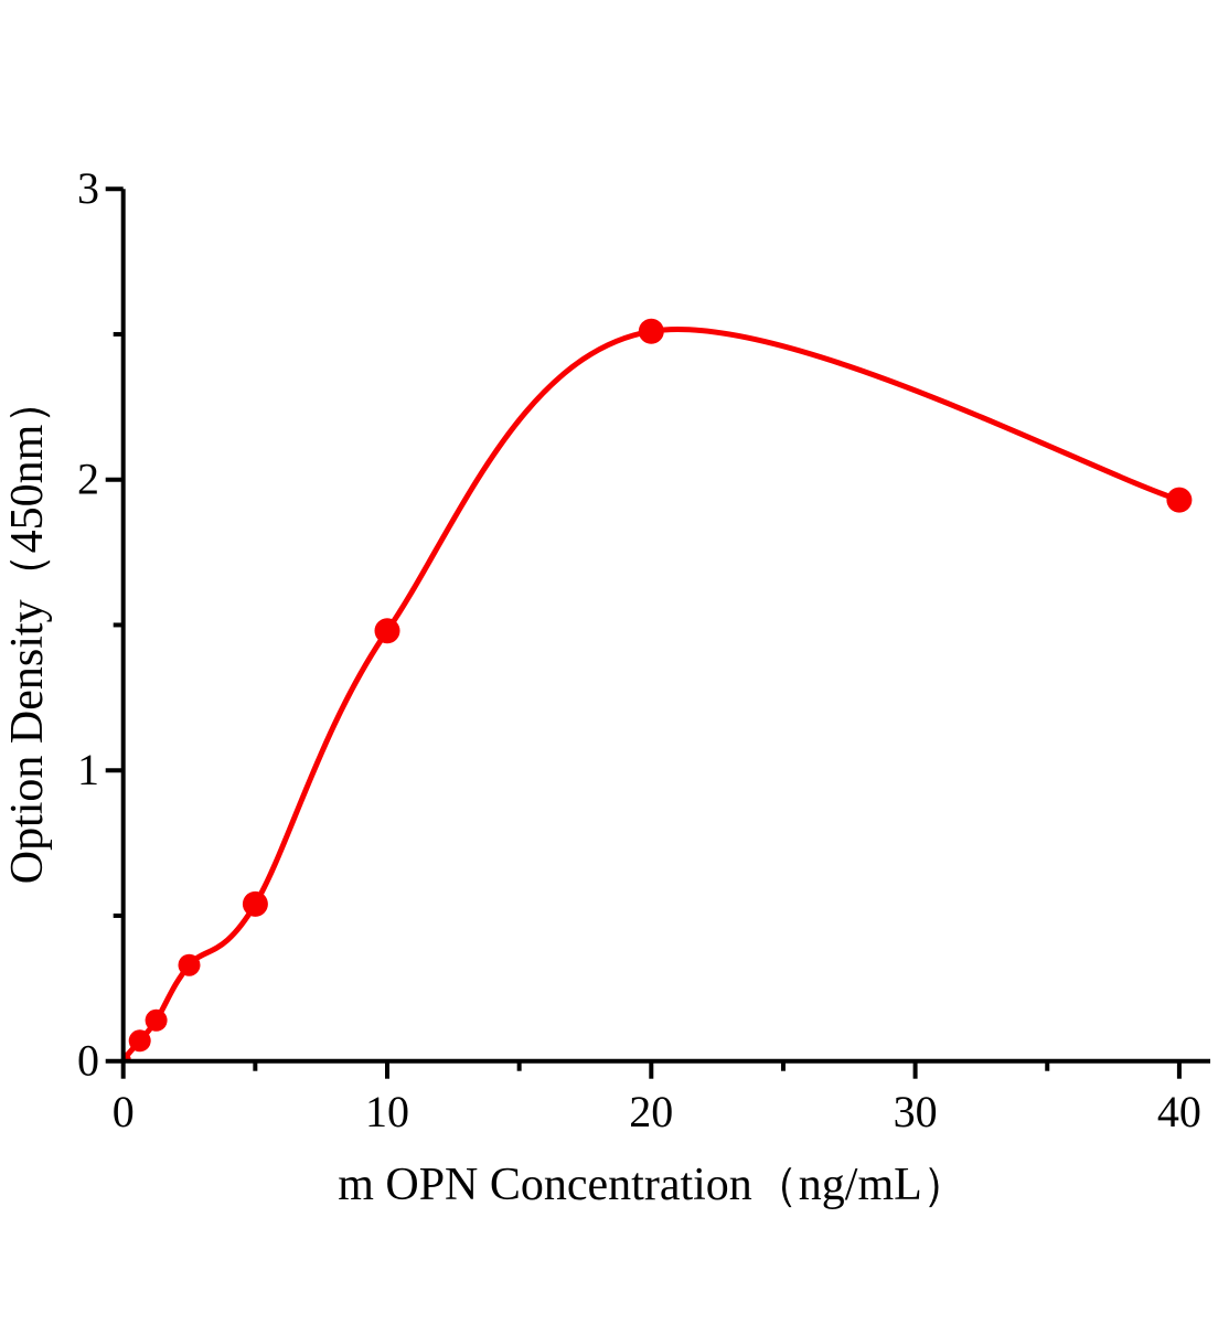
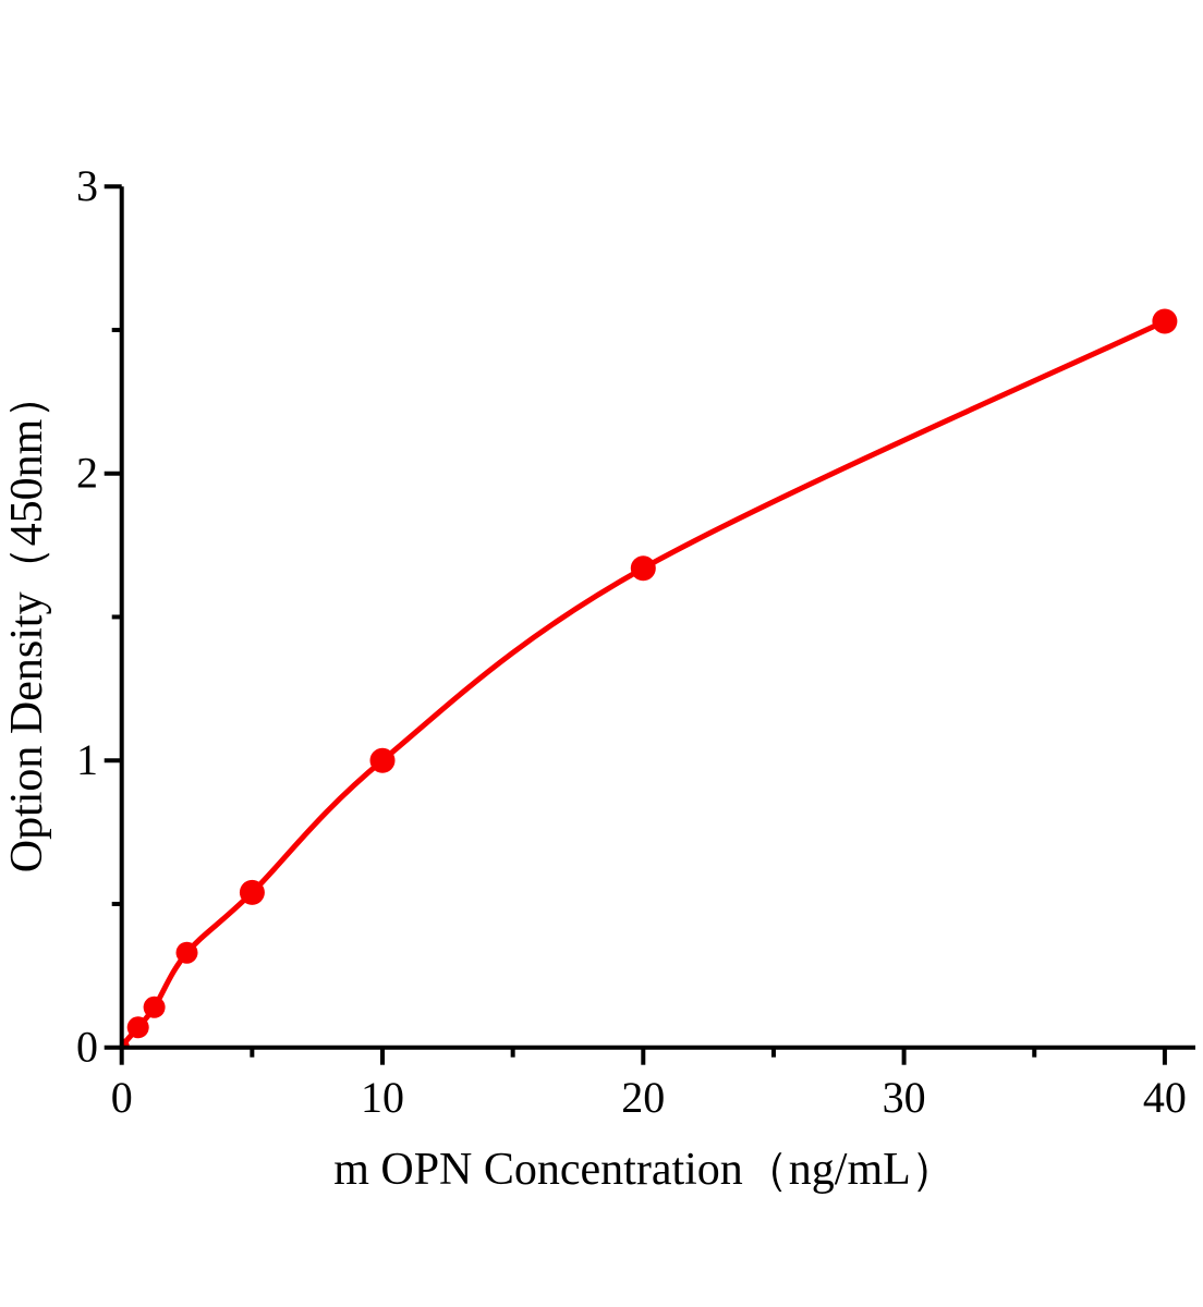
10: 1.48 -> 1.00
20: 2.51 -> 1.67
40: 1.93 -> 2.53
